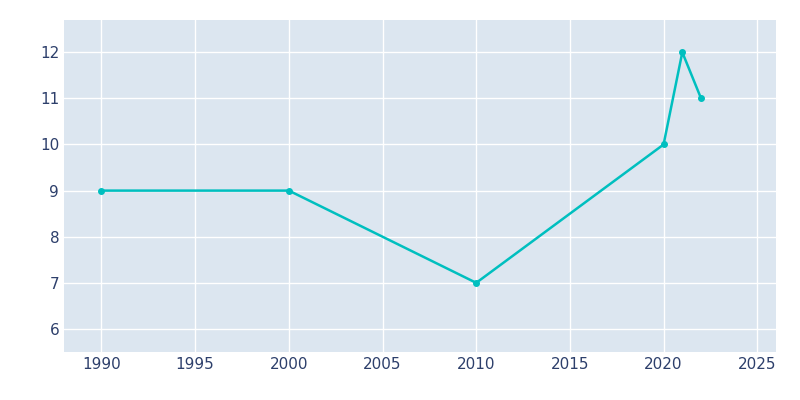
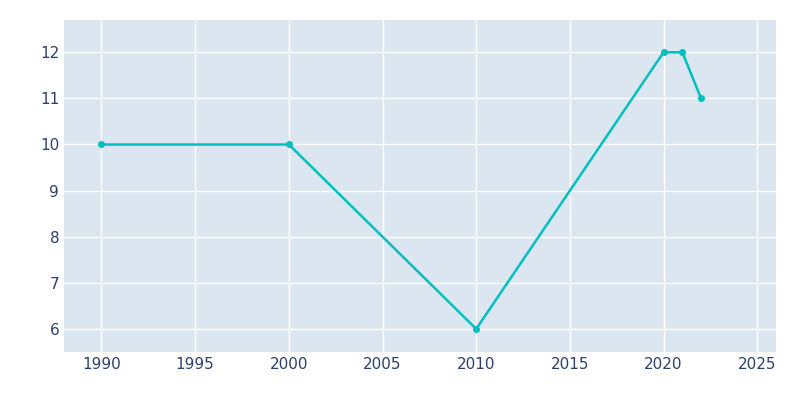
1990: 9 -> 10
2000: 9 -> 10
2010: 7 -> 6
2020: 10 -> 12
